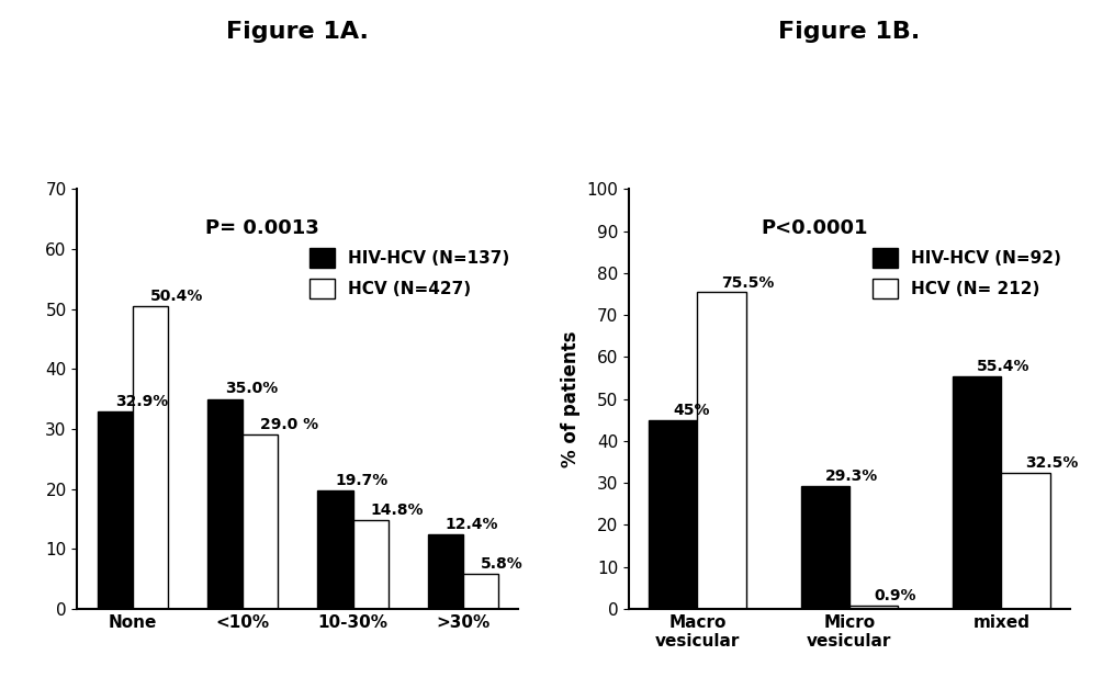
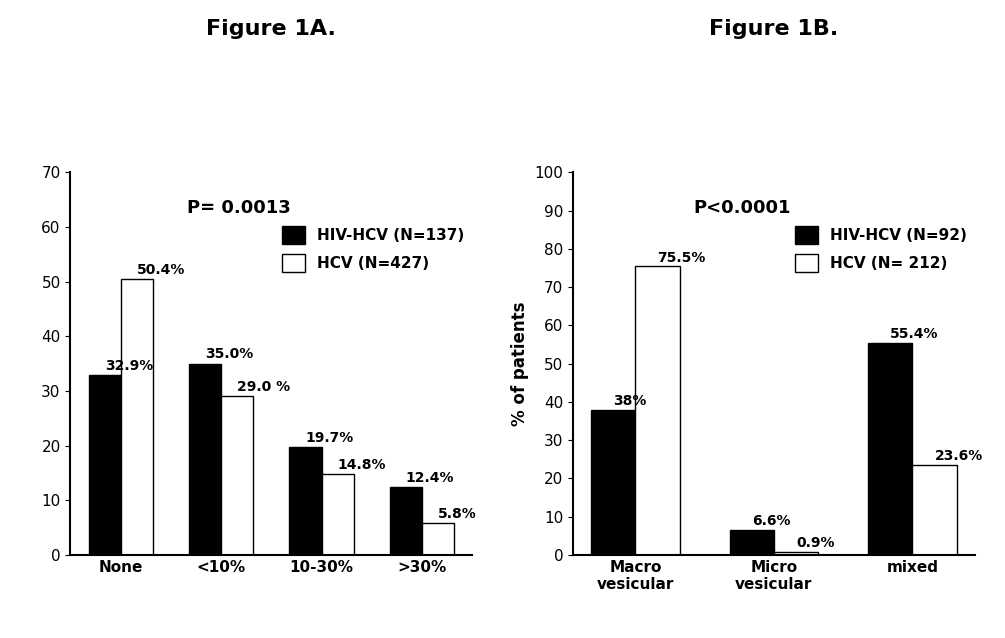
HIV-HCV (N=92)/Macro vesicular: 45% -> 38%
HIV-HCV (N=92)/Micro vesicular: 29.3% -> 6.6%
HCV (N= 212)/mixed: 32.5% -> 23.6%
